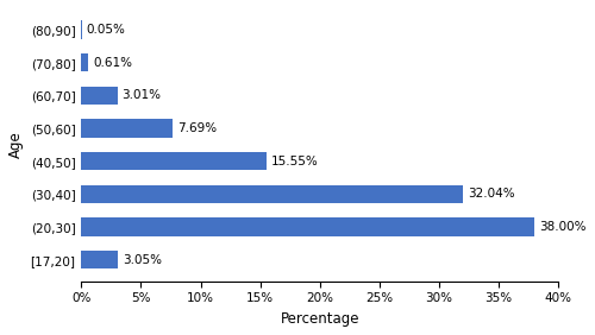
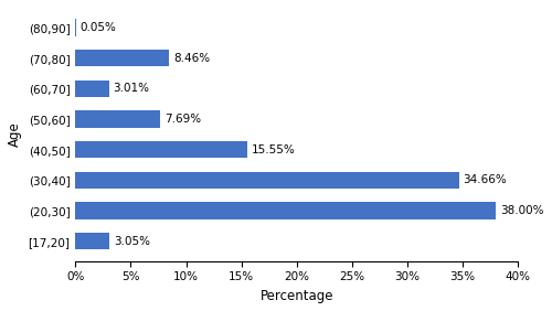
(70,80]: 0.61% -> 8.46%
(30,40]: 32.04% -> 34.66%
